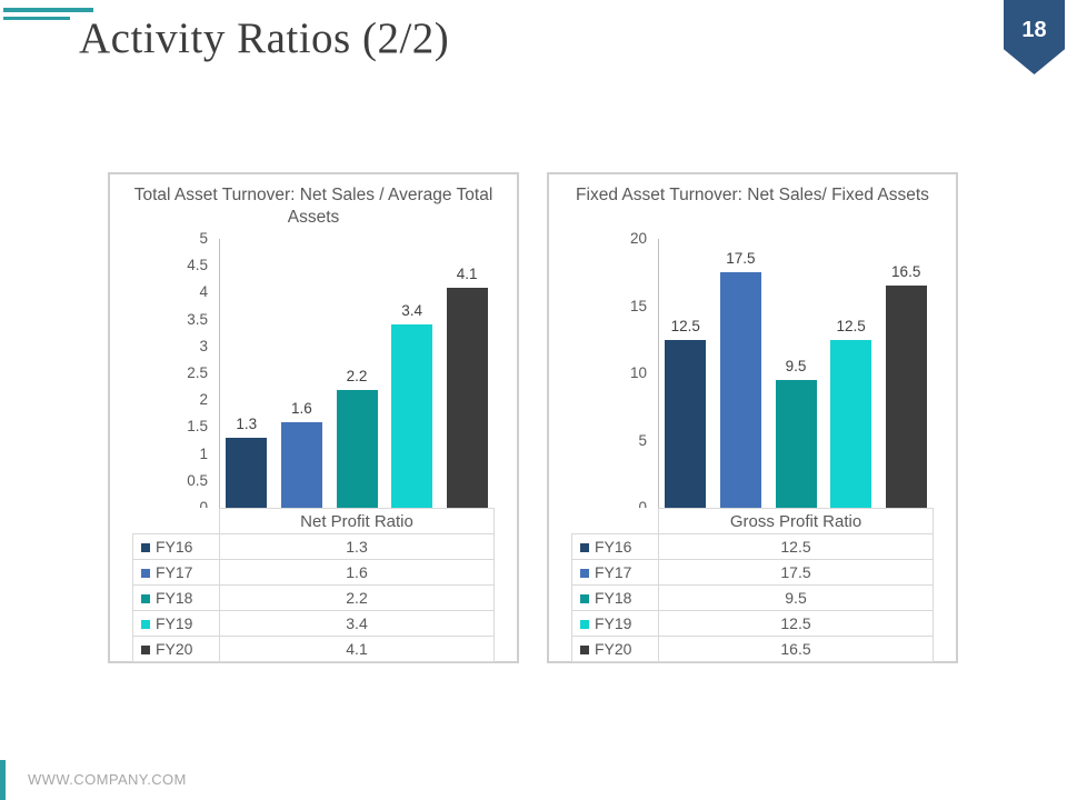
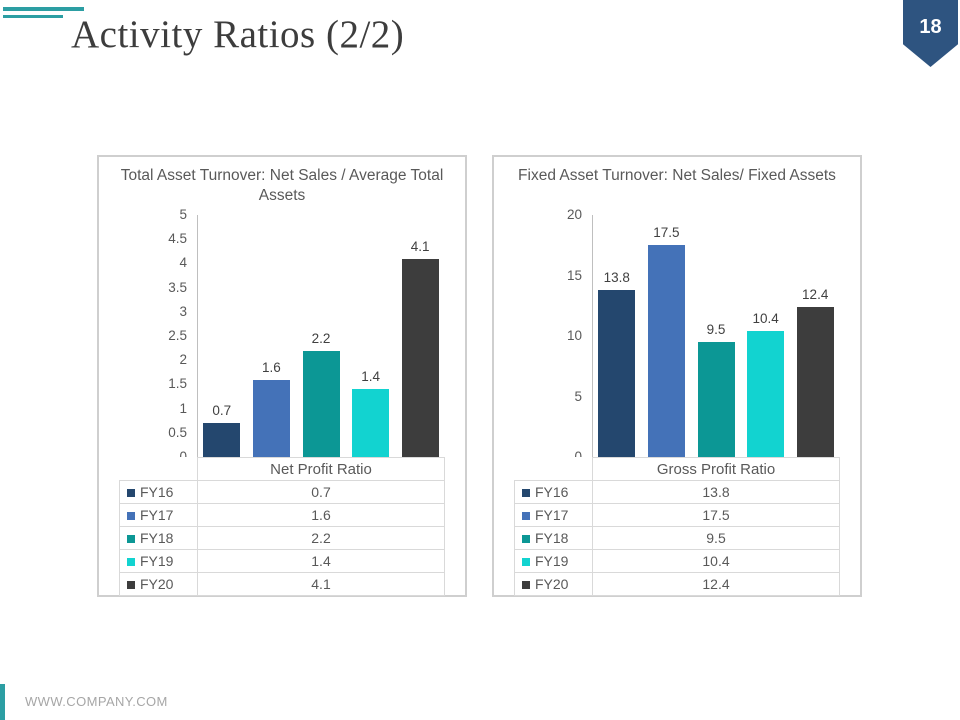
Total Asset Turnover: Net Sales / Average Total Assets/FY16: 1.3 -> 0.7
Total Asset Turnover: Net Sales / Average Total Assets/FY19: 3.4 -> 1.4
Fixed Asset Turnover: Net Sales/ Fixed Assets/FY16: 12.5 -> 13.8
Fixed Asset Turnover: Net Sales/ Fixed Assets/FY19: 12.5 -> 10.4
Fixed Asset Turnover: Net Sales/ Fixed Assets/FY20: 16.5 -> 12.4
